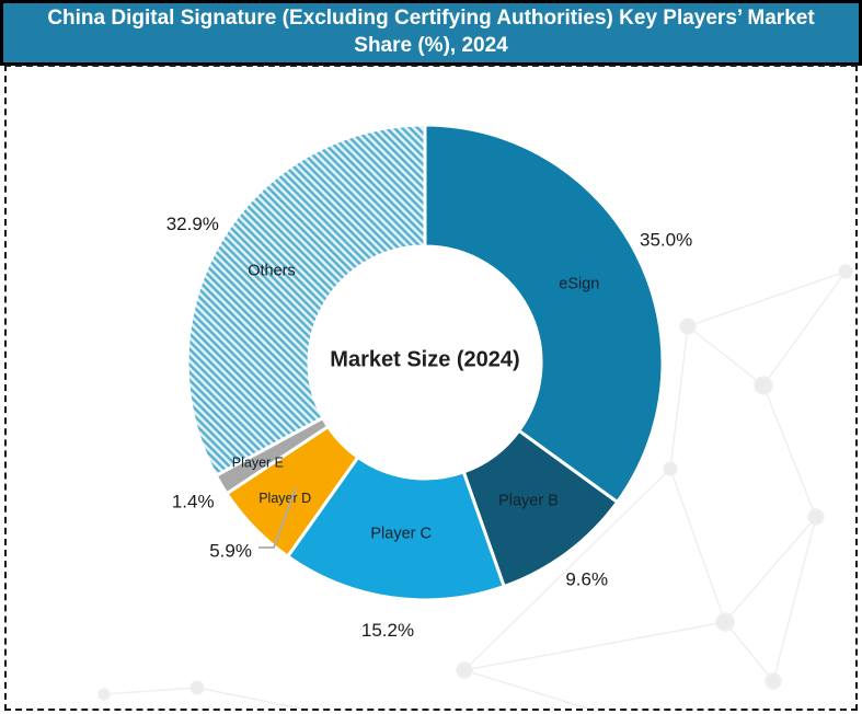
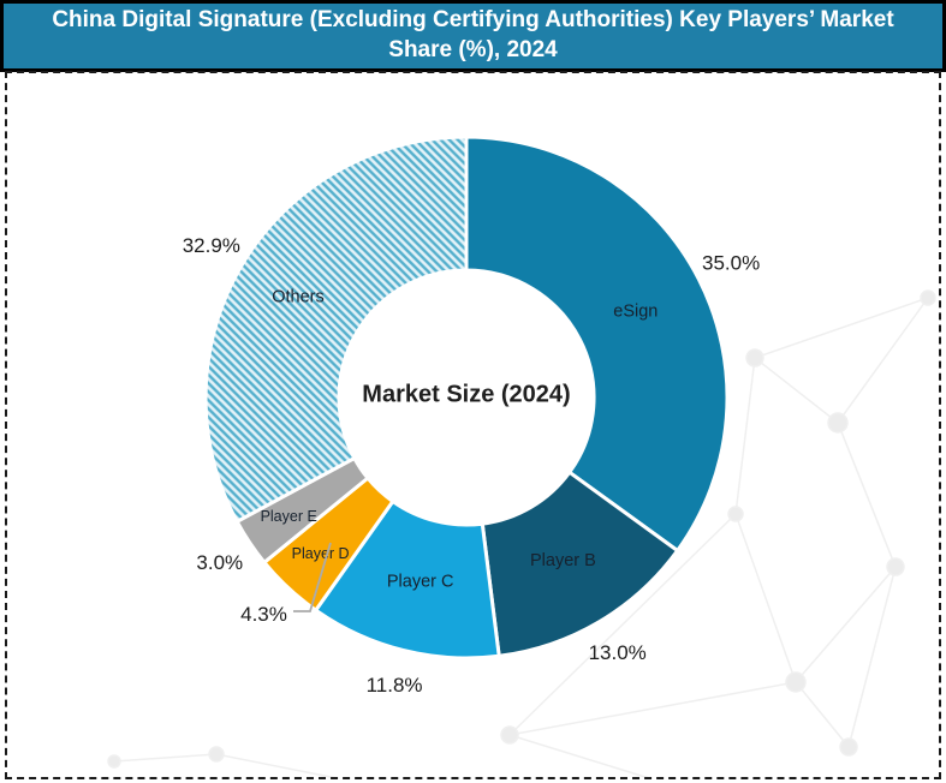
Player B: 9.6% -> 13.0%
Player C: 15.2% -> 11.8%
Player D: 5.9% -> 4.3%
Player E: 1.4% -> 3.0%
